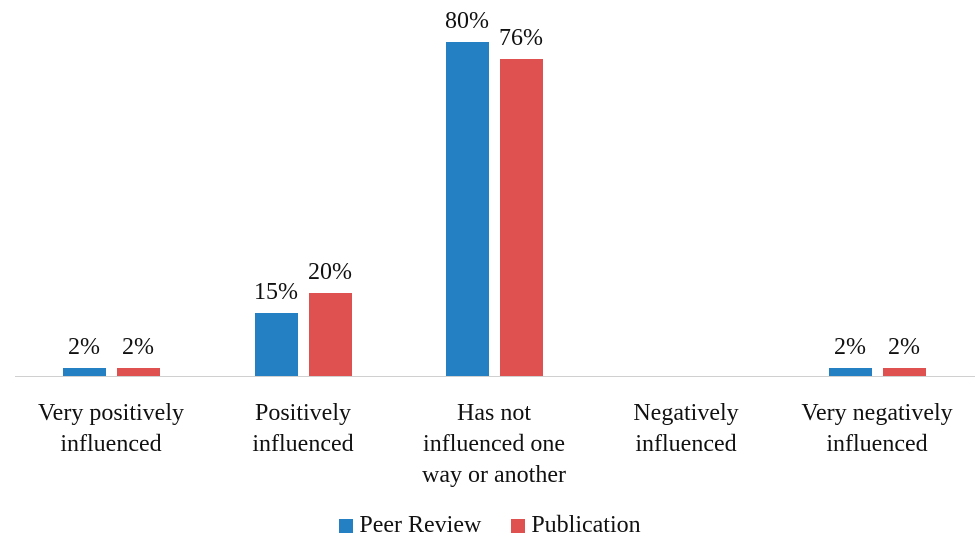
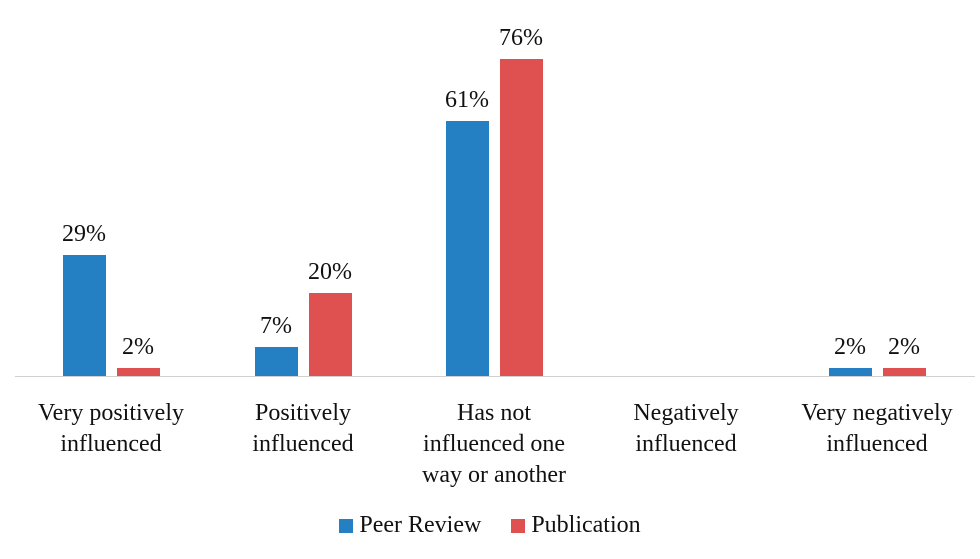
Peer Review/Very positively influenced: 2% -> 29%
Peer Review/Positively influenced: 15% -> 7%
Peer Review/Has not influenced one way or another: 80% -> 61%
